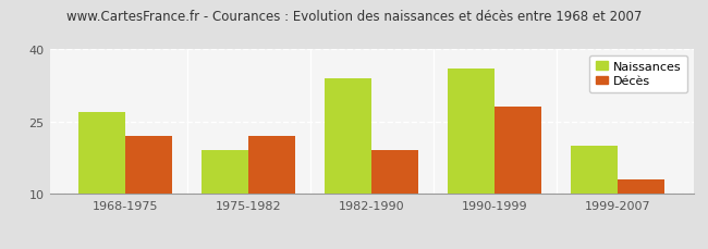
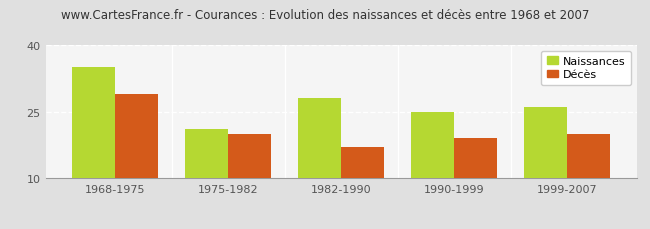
Naissances/1968-1975: 27 -> 35
Décès/1968-1975: 22 -> 29
Naissances/1975-1982: 19 -> 21
Décès/1975-1982: 22 -> 20
Naissances/1982-1990: 34 -> 28
Décès/1982-1990: 19 -> 17
Naissances/1990-1999: 36 -> 25
Décès/1990-1999: 28 -> 19
Naissances/1999-2007: 20 -> 26
Décès/1999-2007: 13 -> 20
